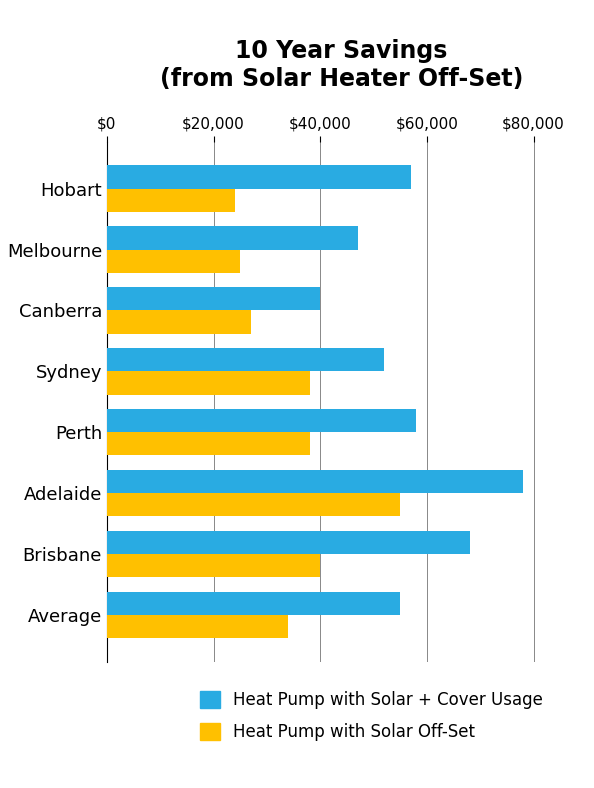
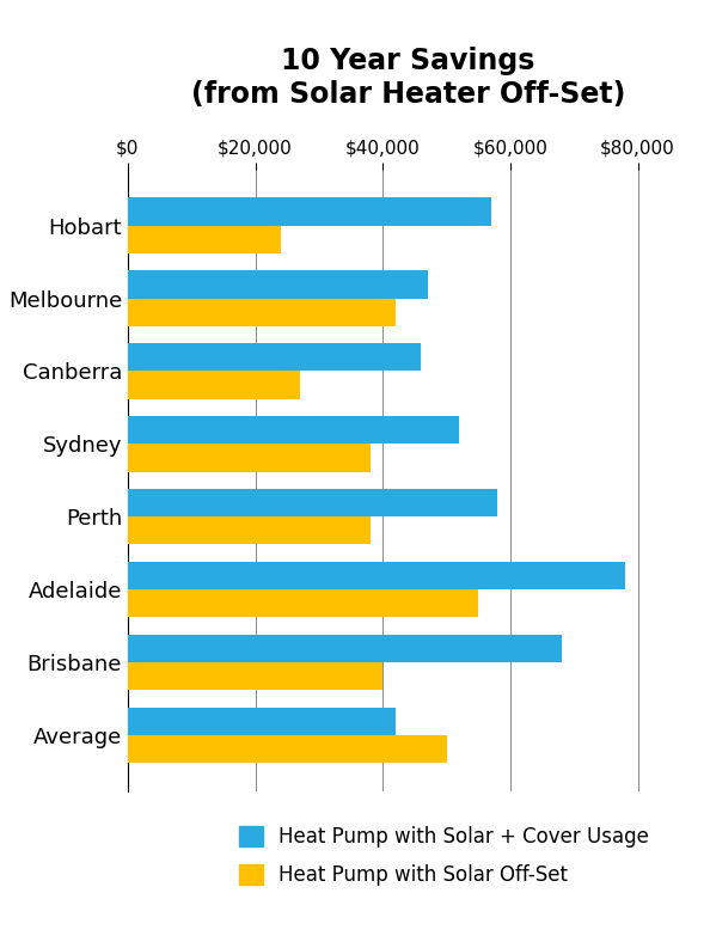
Heat Pump with Solar Off-Set/Melbourne: $25,000 -> $42,000
Heat Pump with Solar + Cover Usage/Canberra: $40,000 -> $46,000
Heat Pump with Solar + Cover Usage/Average: $55,000 -> $42,000
Heat Pump with Solar Off-Set/Average: $34,000 -> $50,000
